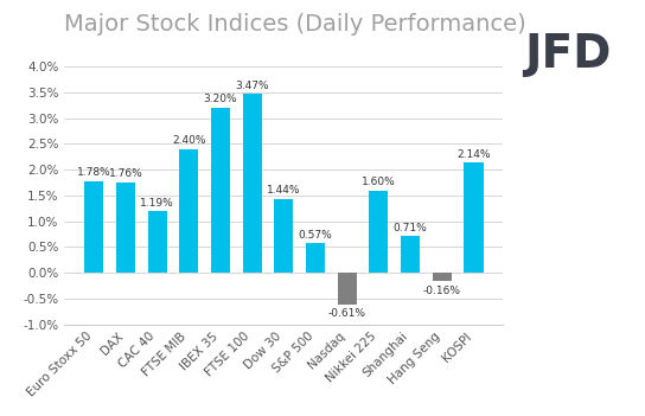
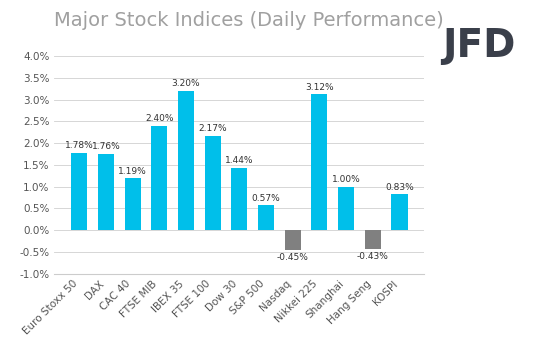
FTSE 100: 3.47% -> 2.17%
Nasdaq: -0.61% -> -0.45%
Nikkei 225: 1.60% -> 3.12%
Shanghai: 0.71% -> 1.00%
Hang Seng: -0.16% -> -0.43%
KOSPI: 2.14% -> 0.83%
